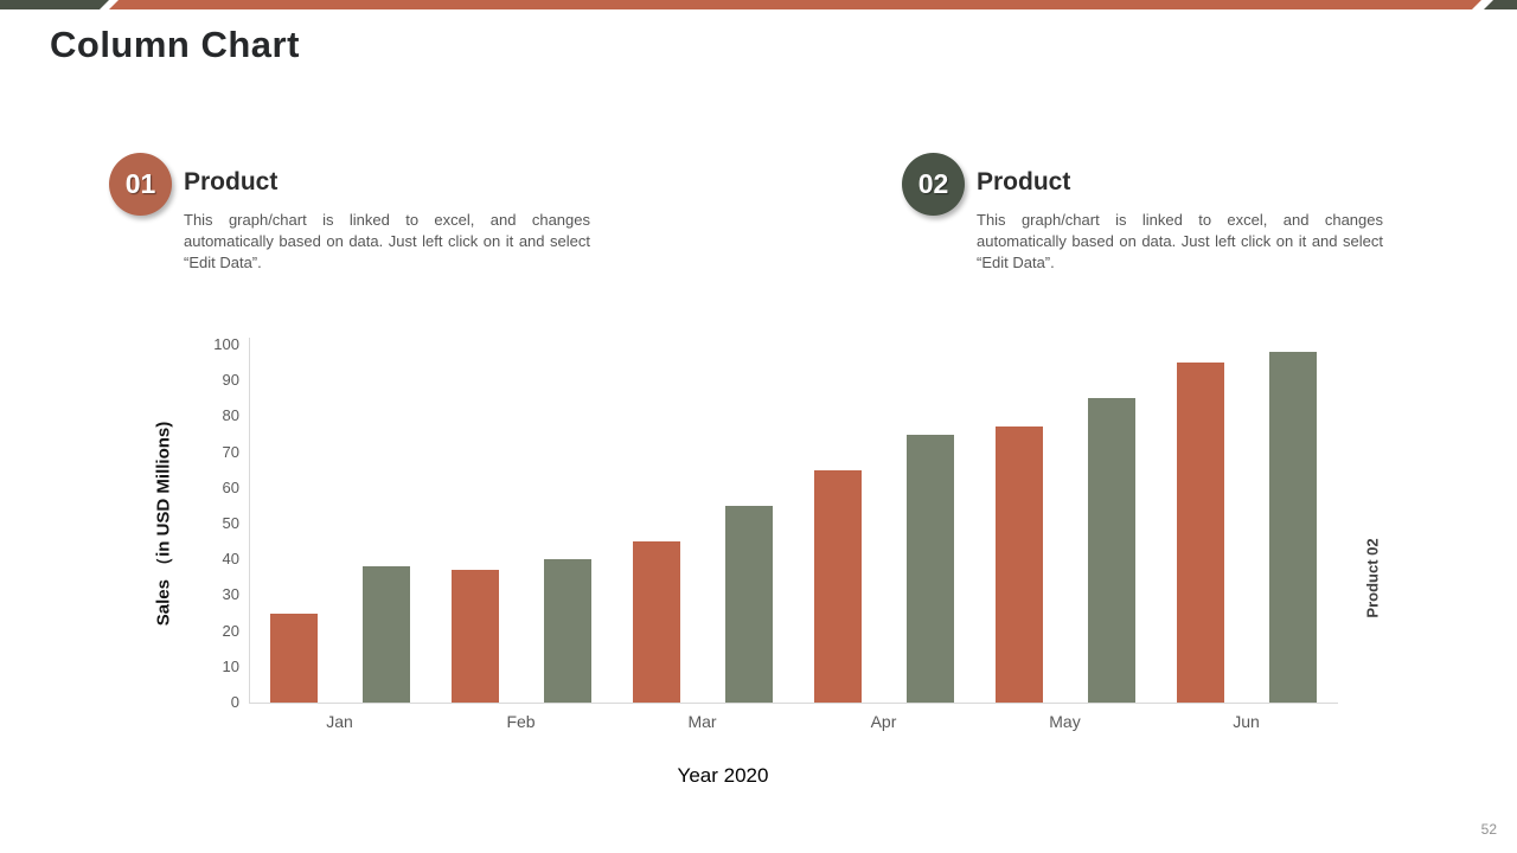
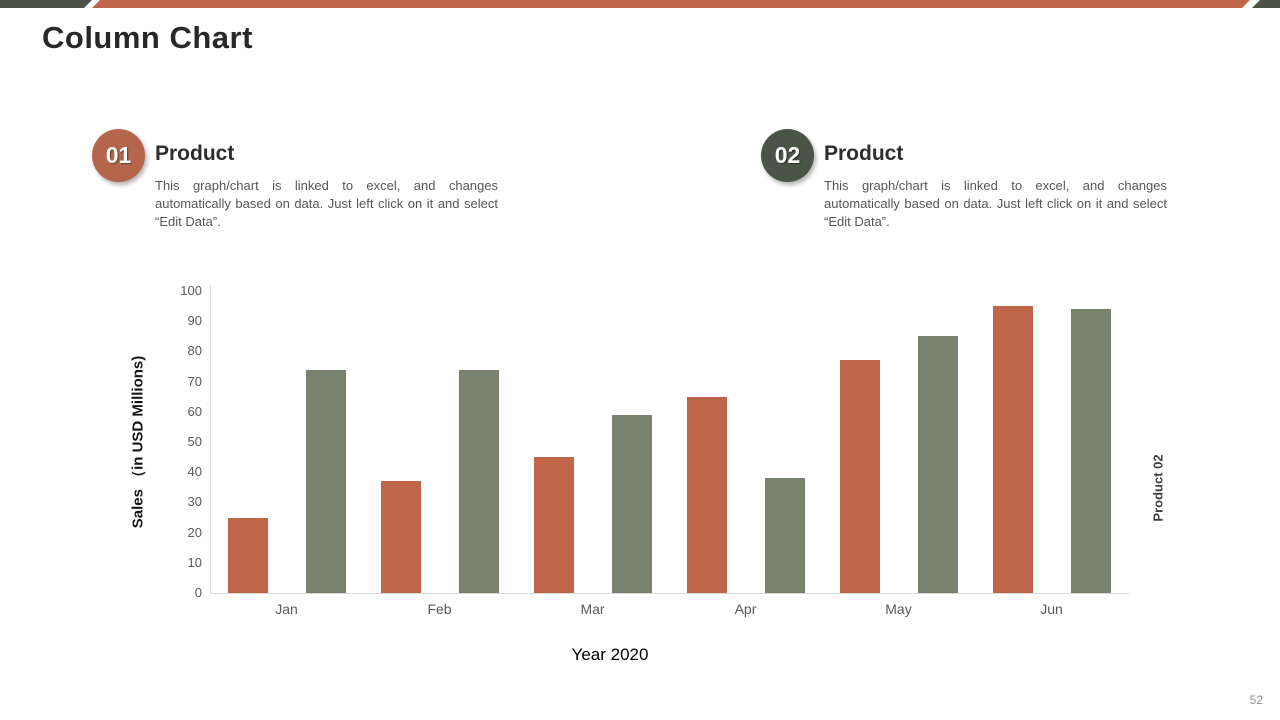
Product 02/Jan: 38 -> 74
Product 02/Feb: 40 -> 74
Product 02/Mar: 55 -> 59
Product 02/Apr: 75 -> 38
Product 02/Jun: 98 -> 94
